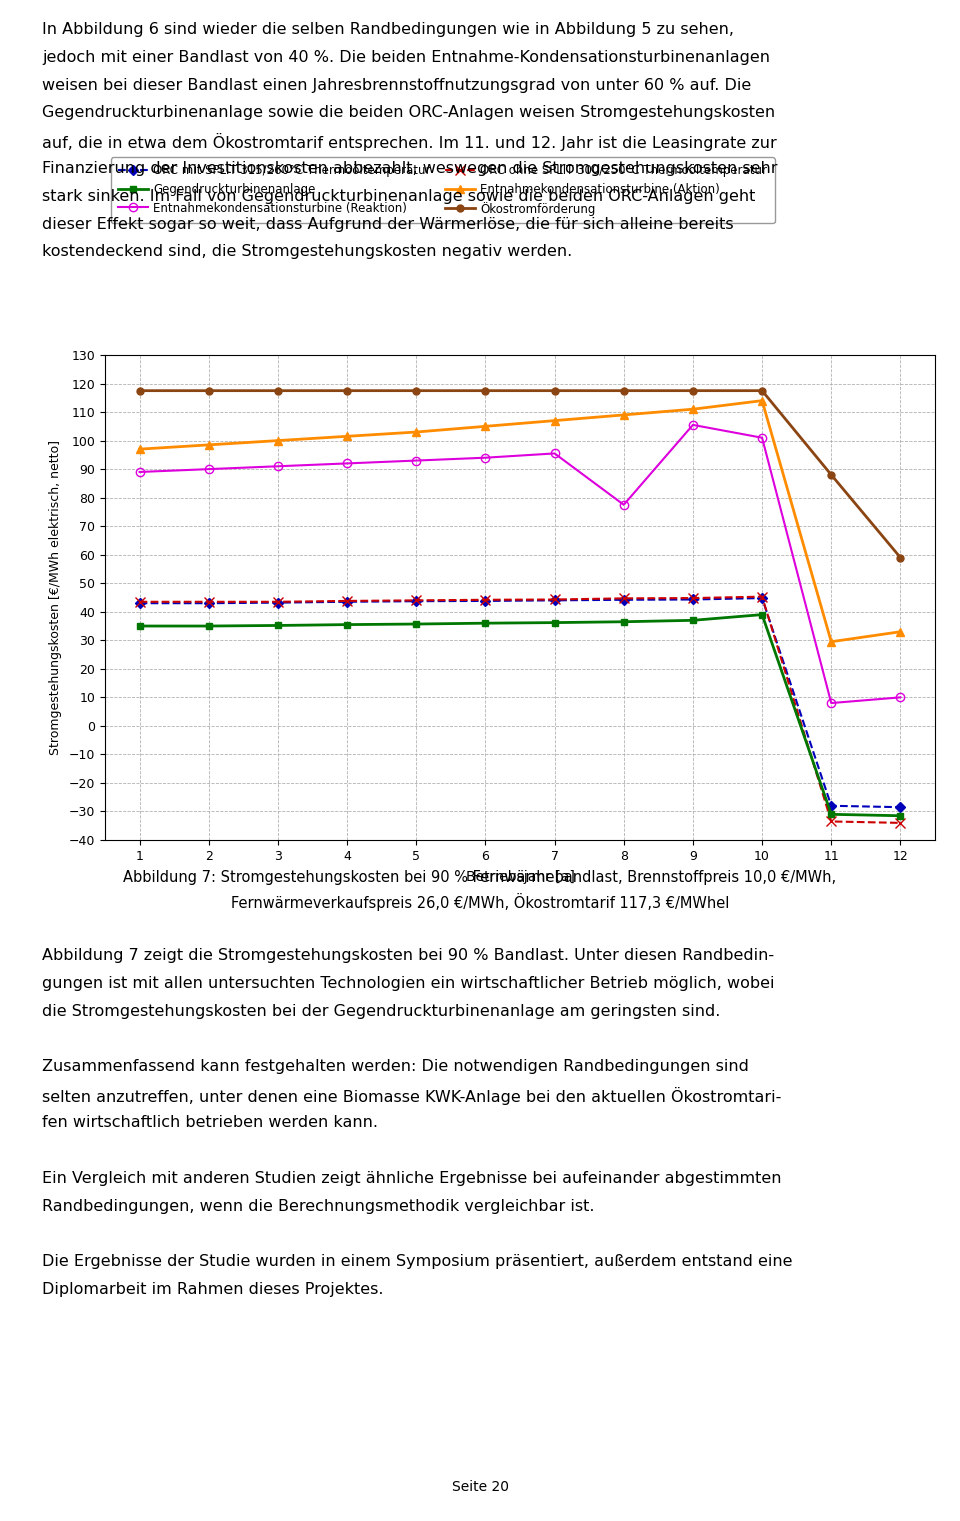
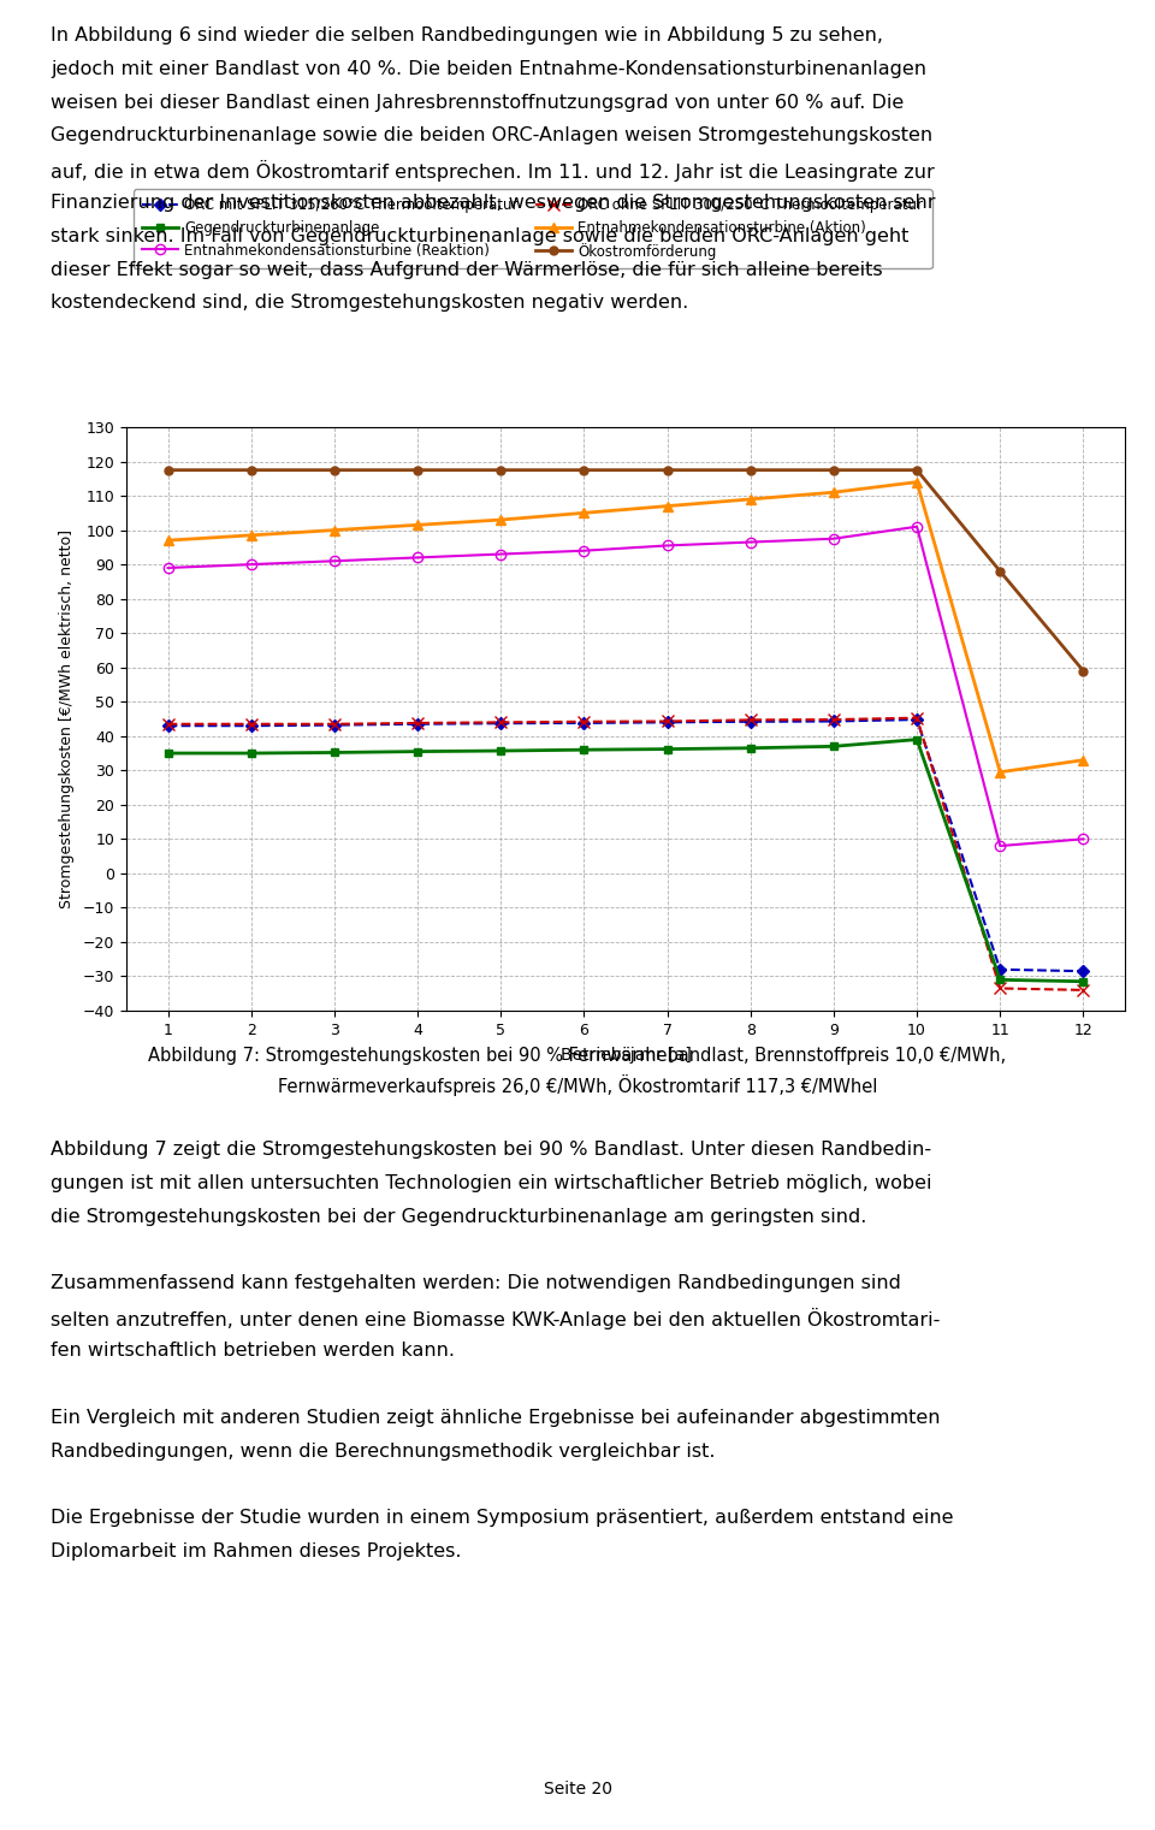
Entnahmekondensationsturbine (Reaktion)/8: 77.5 -> 96.5
Entnahmekondensationsturbine (Reaktion)/9: 105.5 -> 97.5
